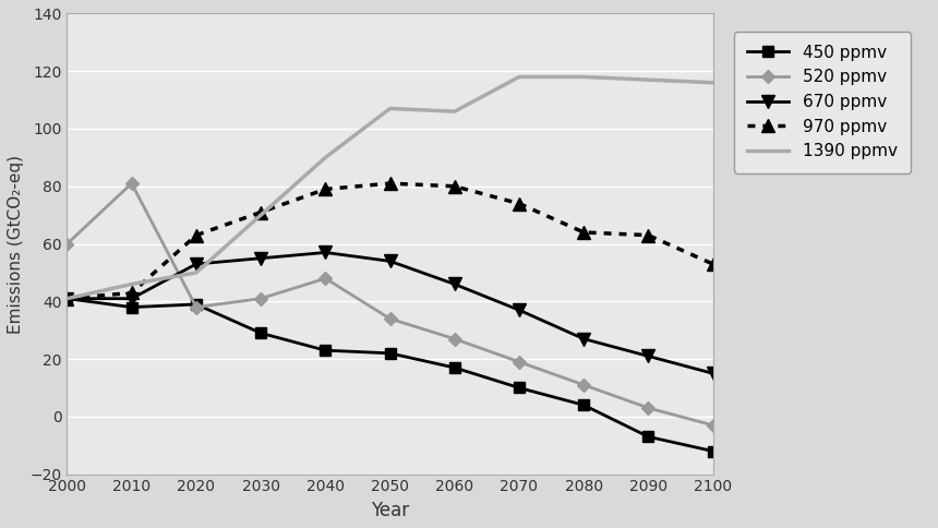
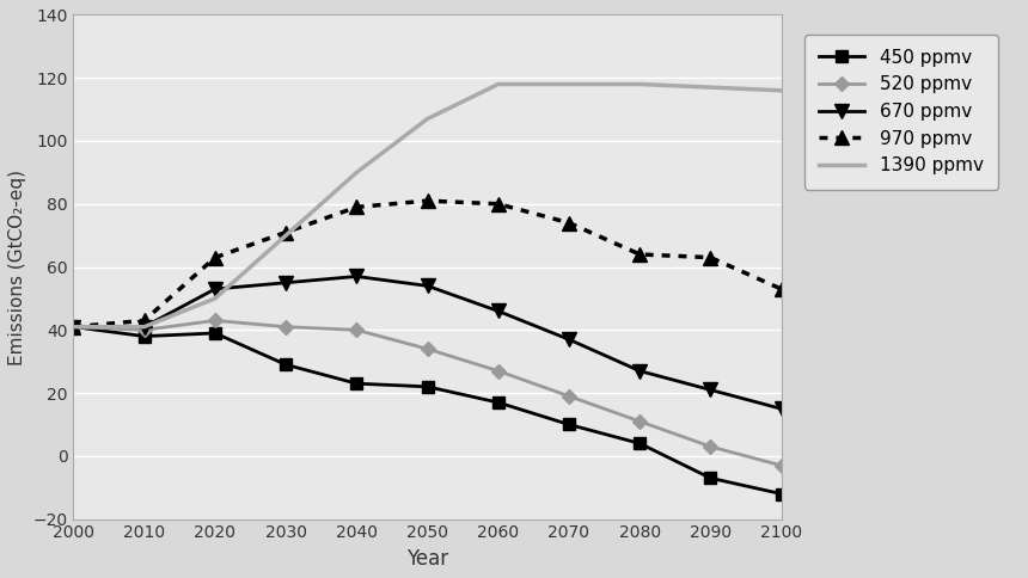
520 ppmv/2000: 60 -> 41
520 ppmv/2010: 81 -> 40
1390 ppmv/2010: 46 -> 41
520 ppmv/2020: 38 -> 43
520 ppmv/2040: 48 -> 40
1390 ppmv/2060: 106 -> 118
